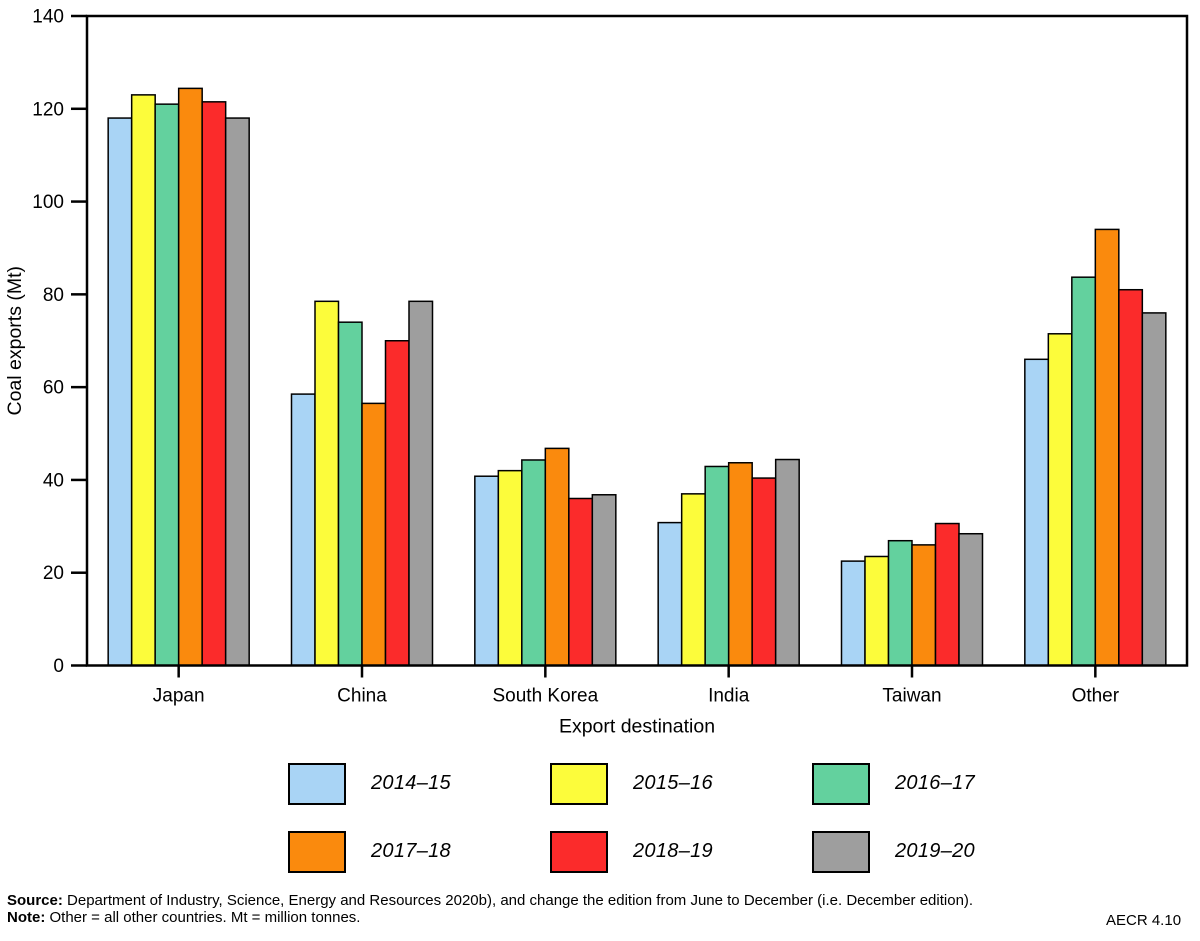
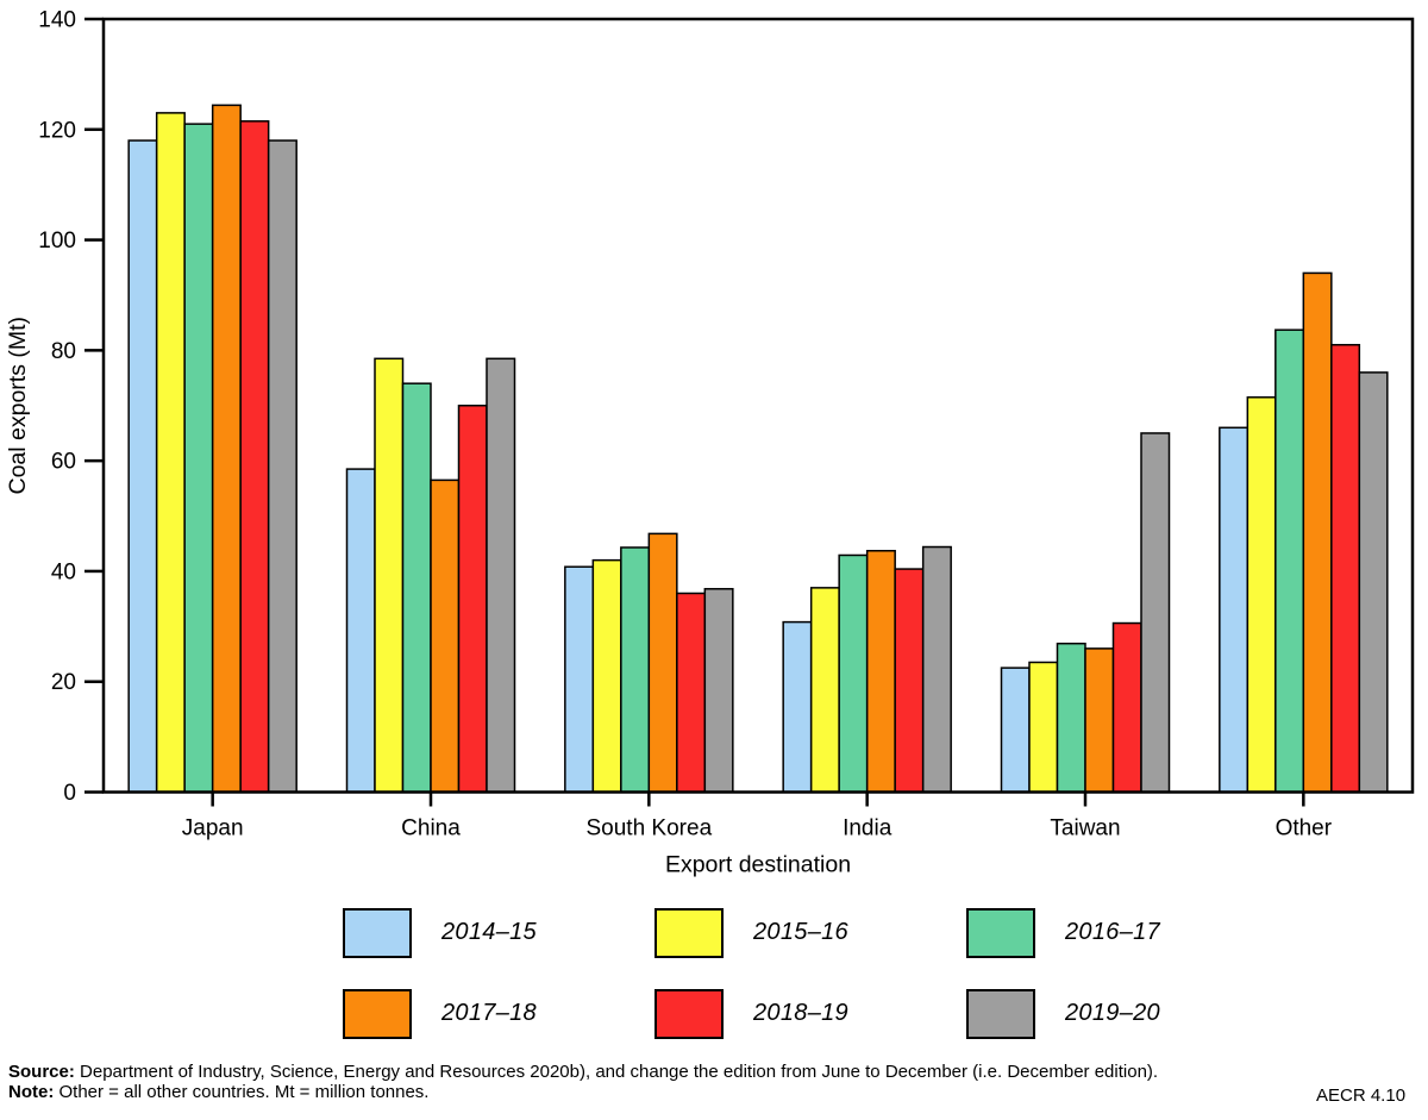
2019–20/Taiwan: 28 -> 65
